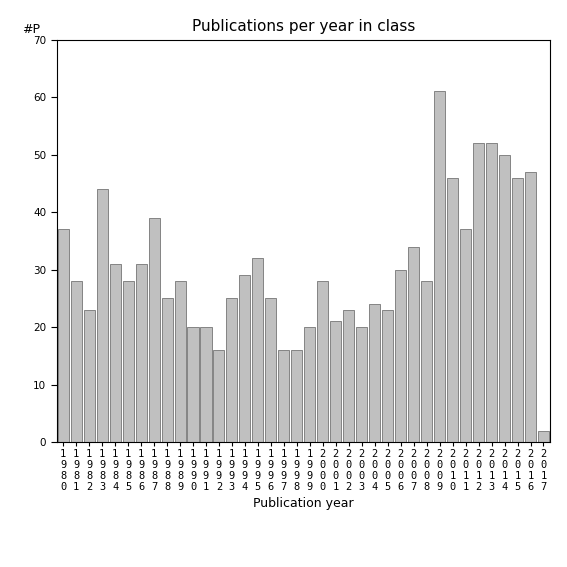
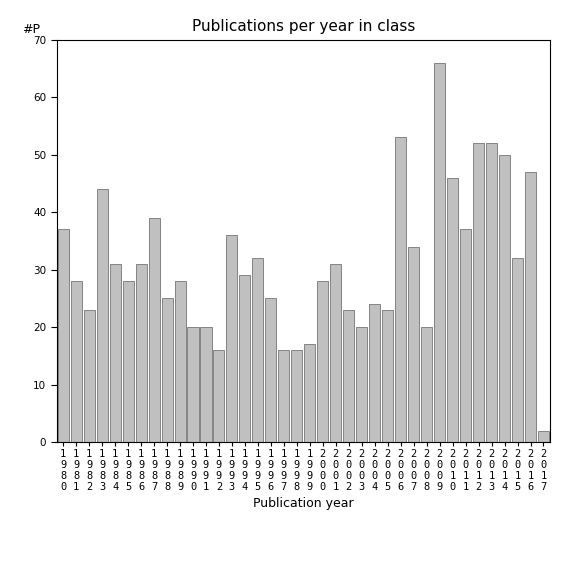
1 9 9 3: 25 -> 36
1 9 9 9: 20 -> 17
2 0 0 1: 21 -> 31
2 0 0 6: 30 -> 53
2 0 0 8: 28 -> 20
2 0 0 9: 61 -> 66
2 0 1 5: 46 -> 32
